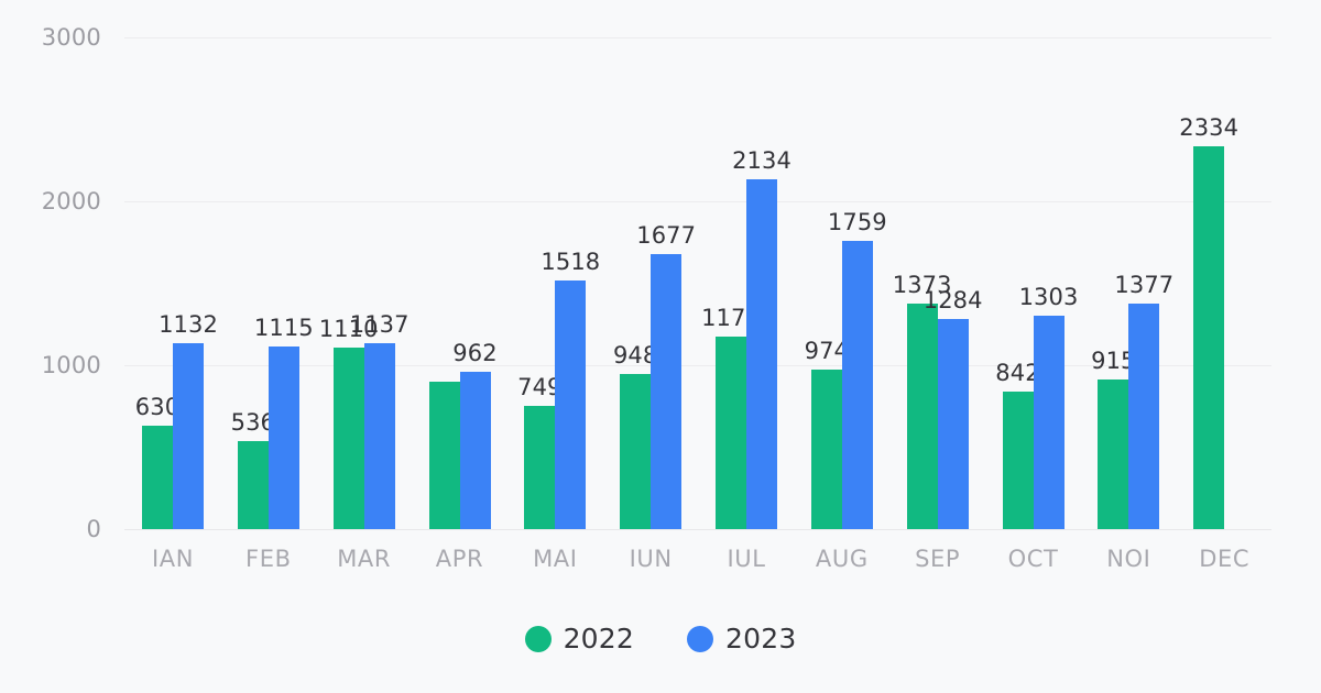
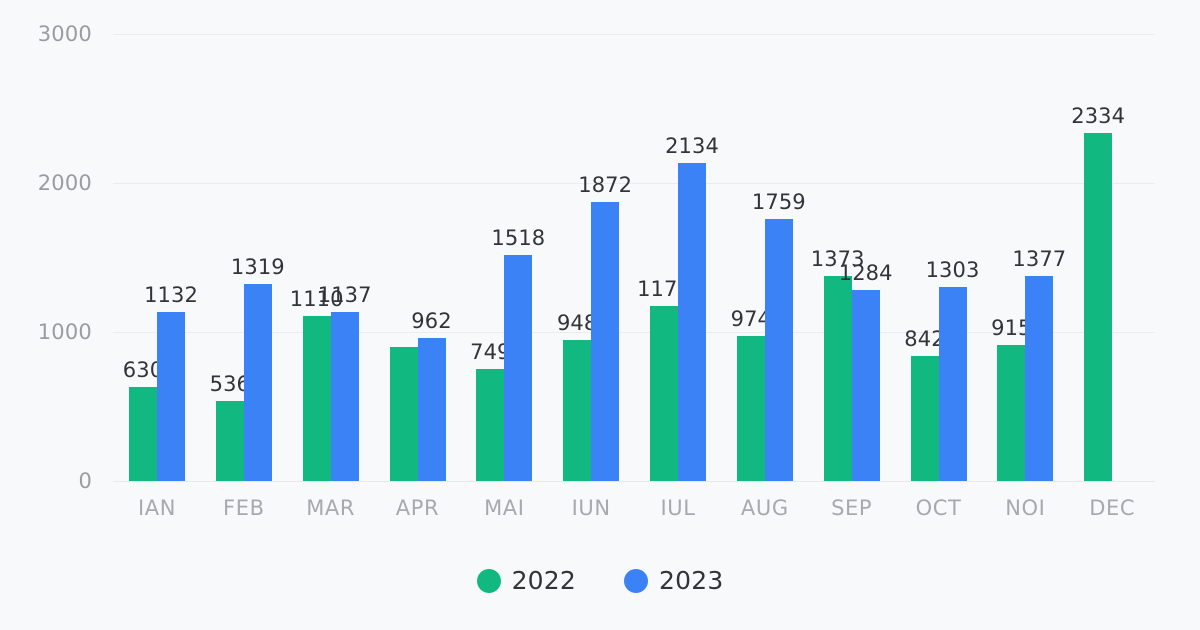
2023/FEB: 1115 -> 1319
2023/IUN: 1677 -> 1872
